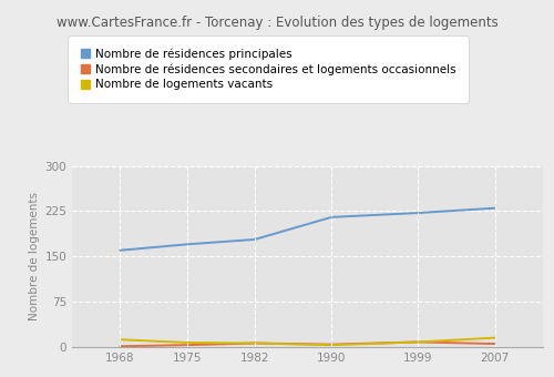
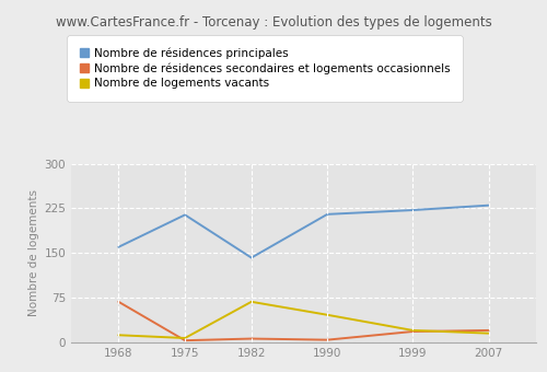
Nombre de résidences secondaires et logements occasionnels/1968: 1 -> 68
Nombre de résidences principales/1975: 170 -> 214
Nombre de résidences principales/1982: 178 -> 142
Nombre de logements vacants/1982: 6 -> 68
Nombre de logements vacants/1990: 3 -> 46
Nombre de résidences secondaires et logements occasionnels/1999: 8 -> 18
Nombre de logements vacants/1999: 8 -> 20
Nombre de résidences secondaires et logements occasionnels/2007: 5 -> 20
